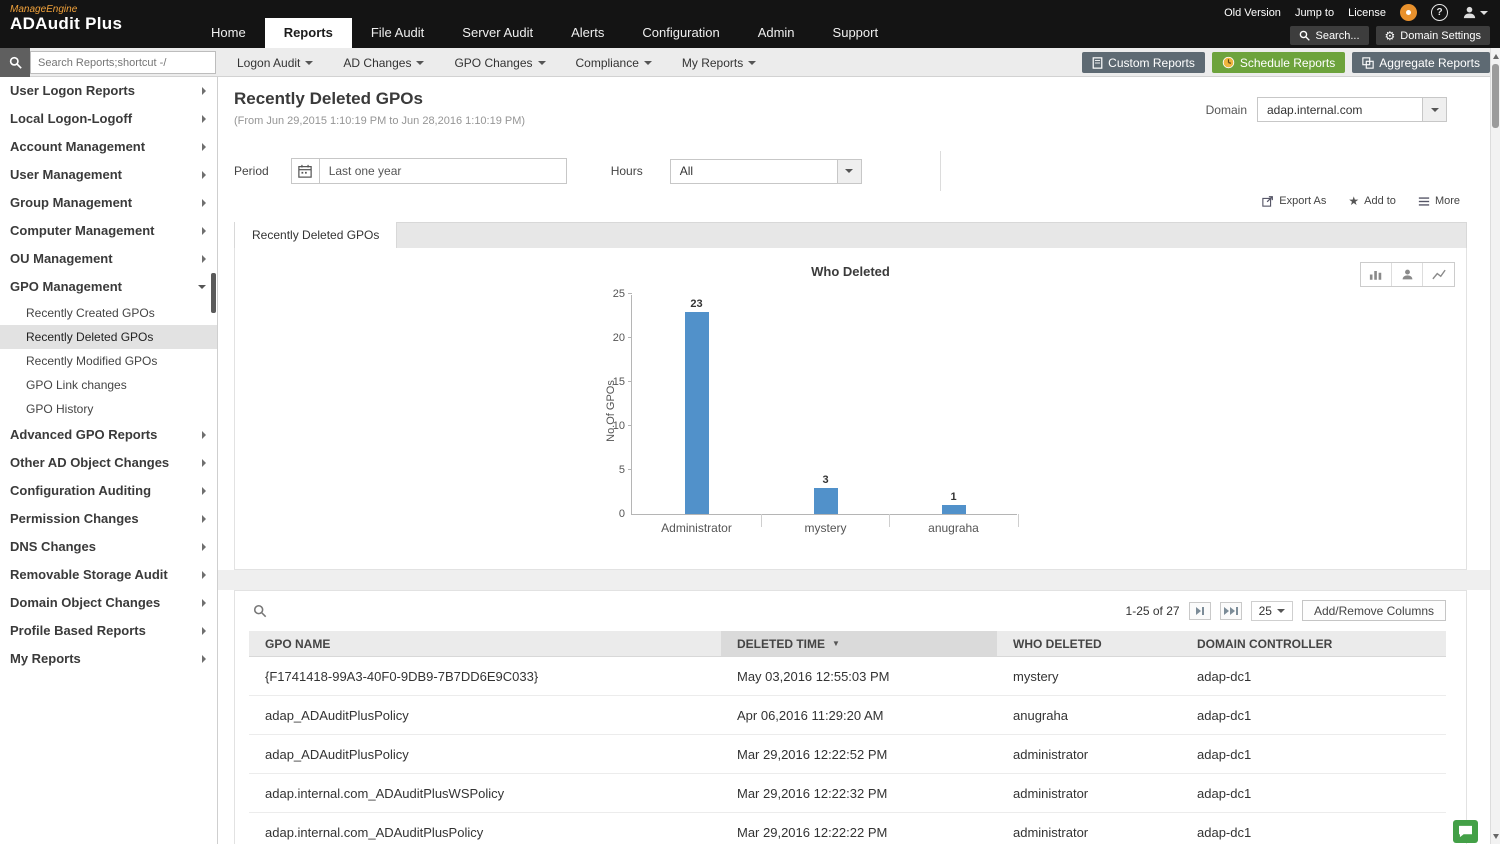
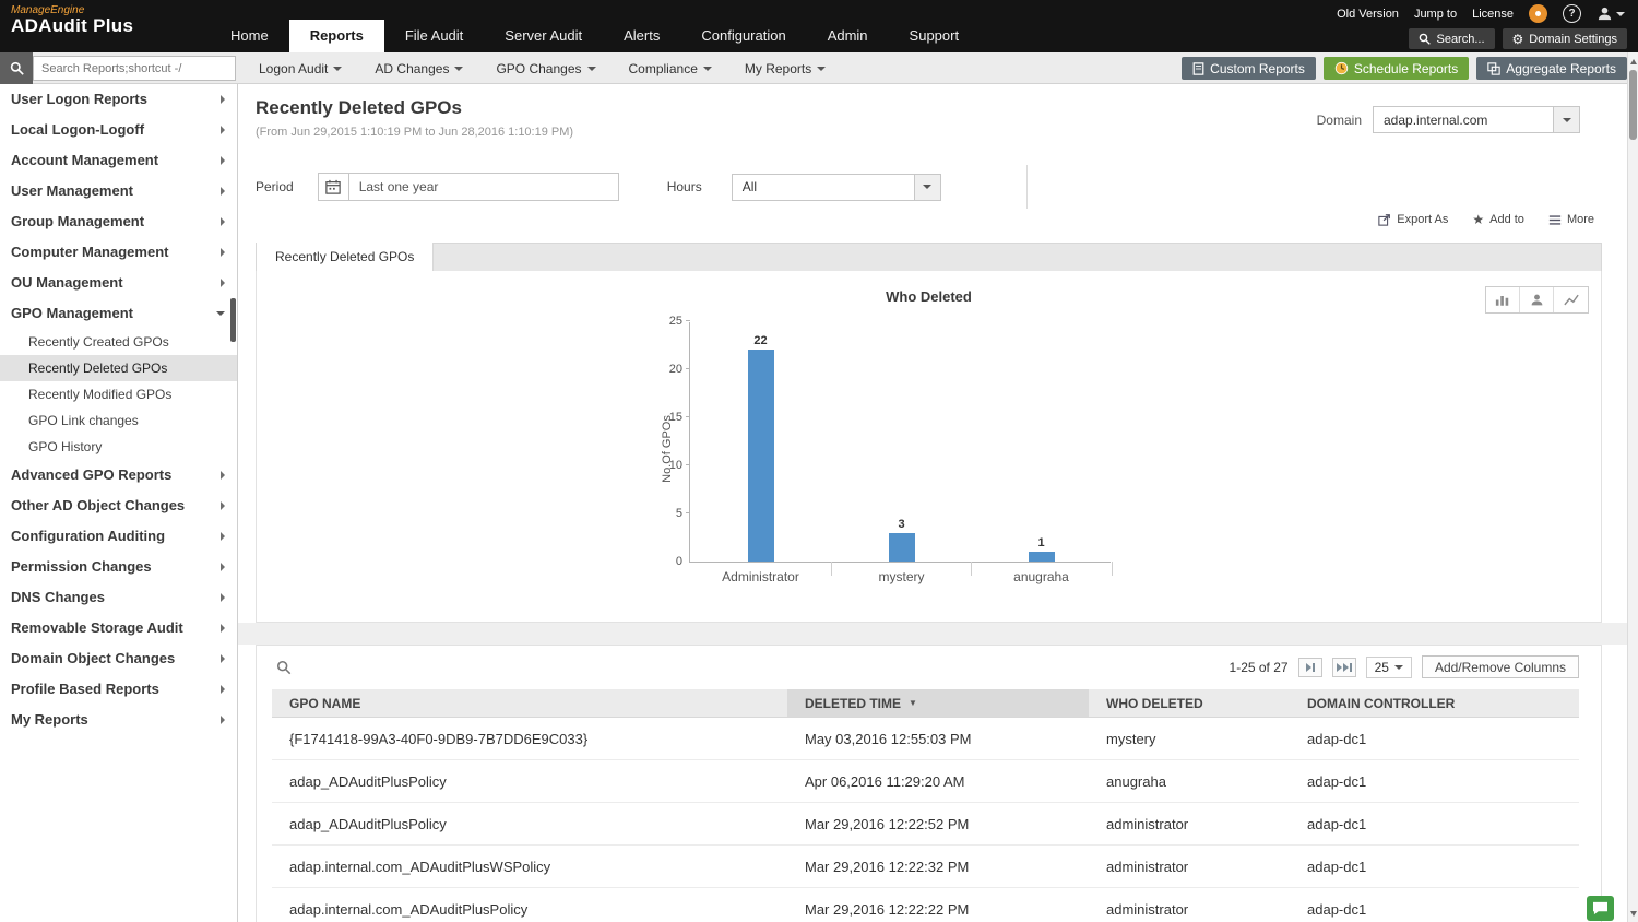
Administrator: 23 -> 22
